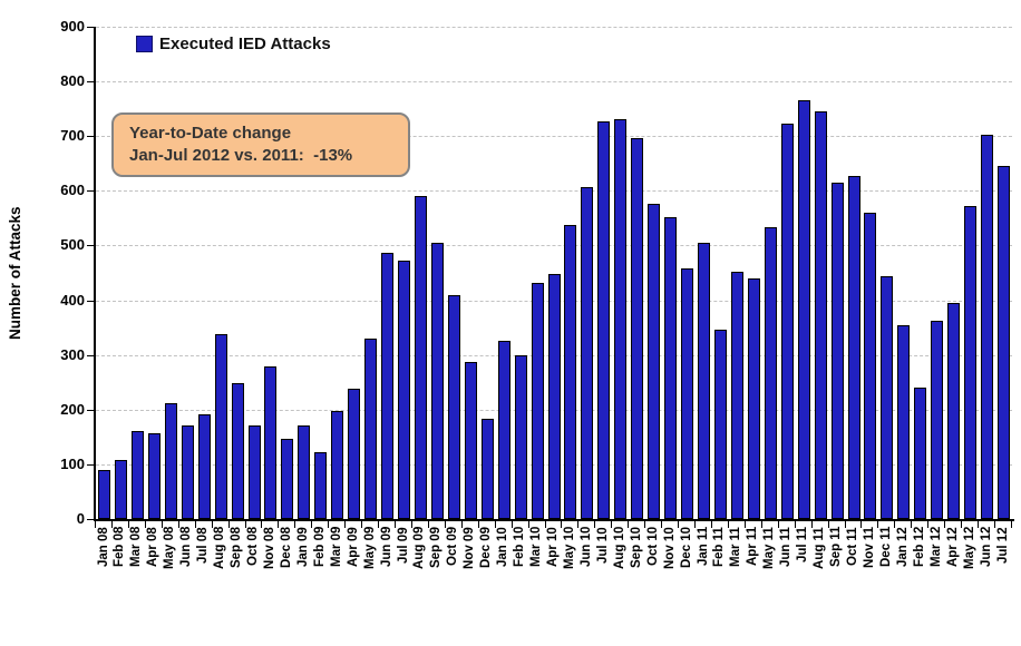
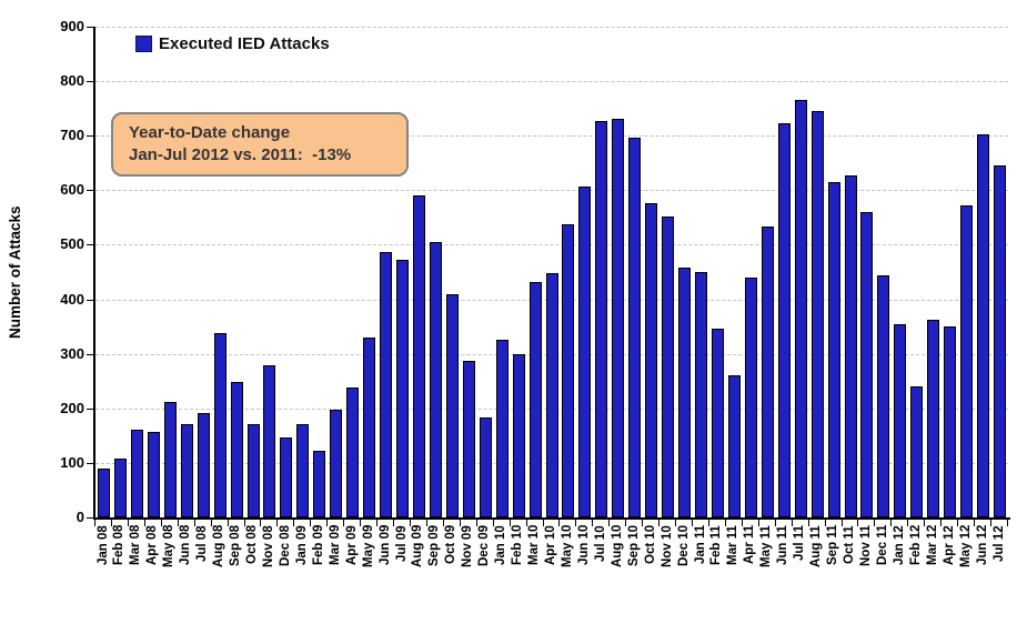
Jan 11: 500 -> 450
Mar 11: 450 -> 260
Apr 12: 400 -> 350
